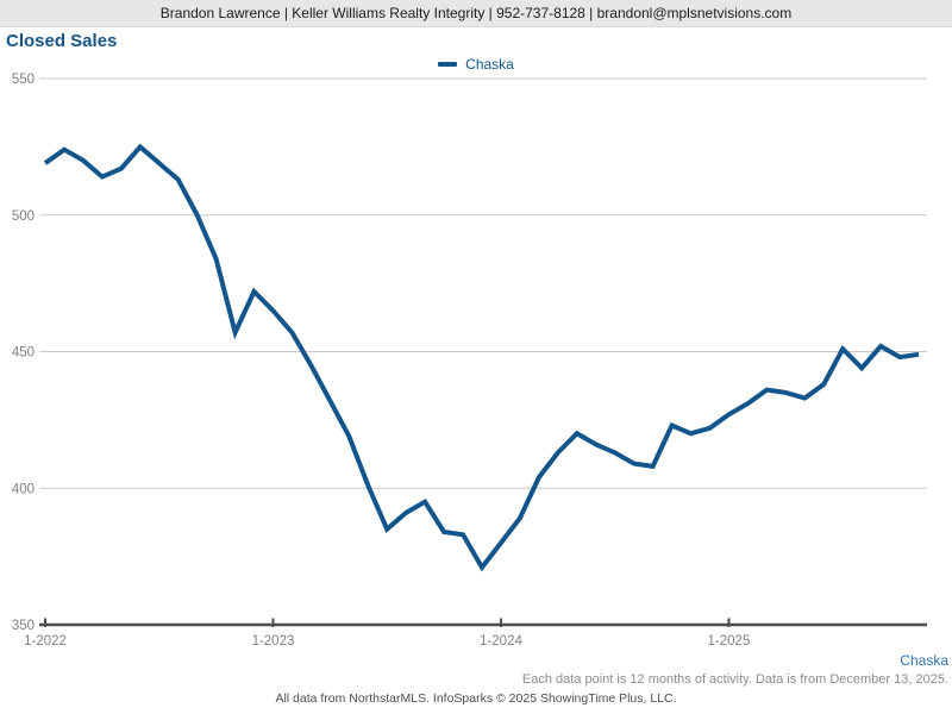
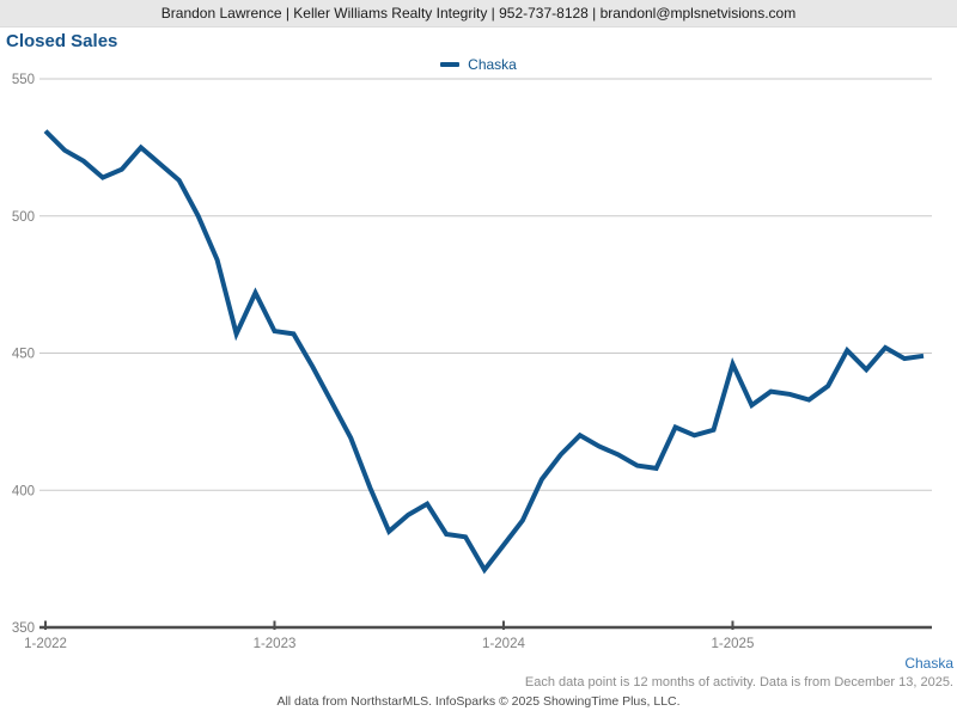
1-2022: 519 -> 531
1-2023: 465 -> 458
1-2025: 427 -> 446
